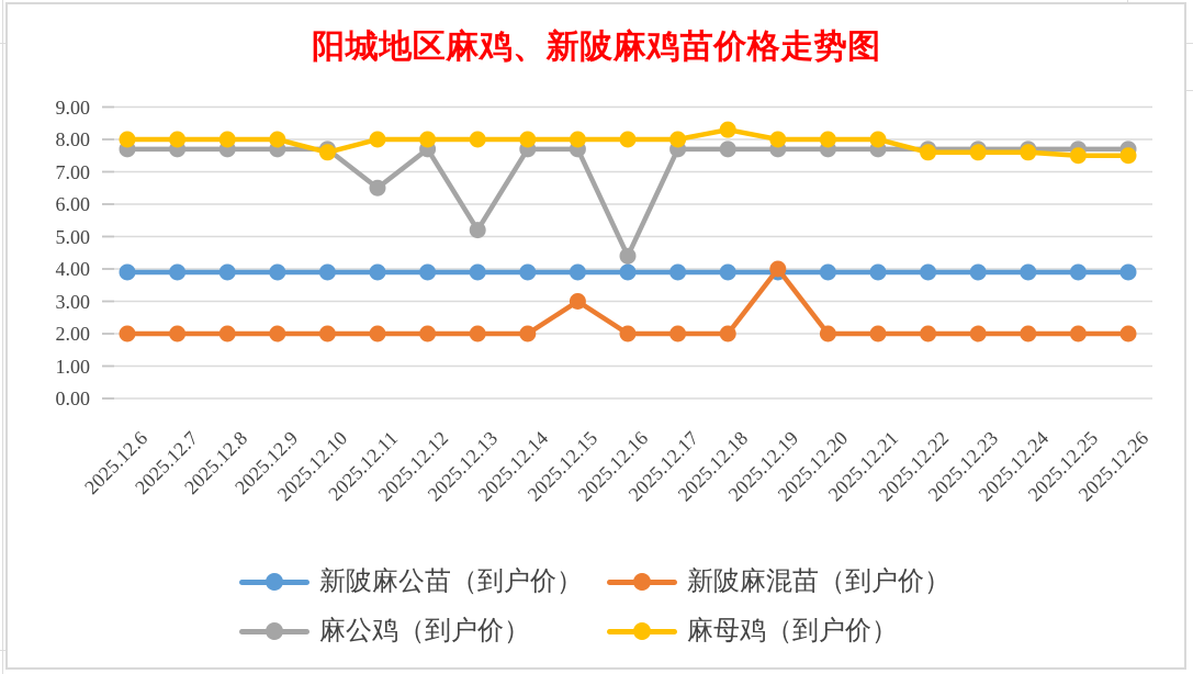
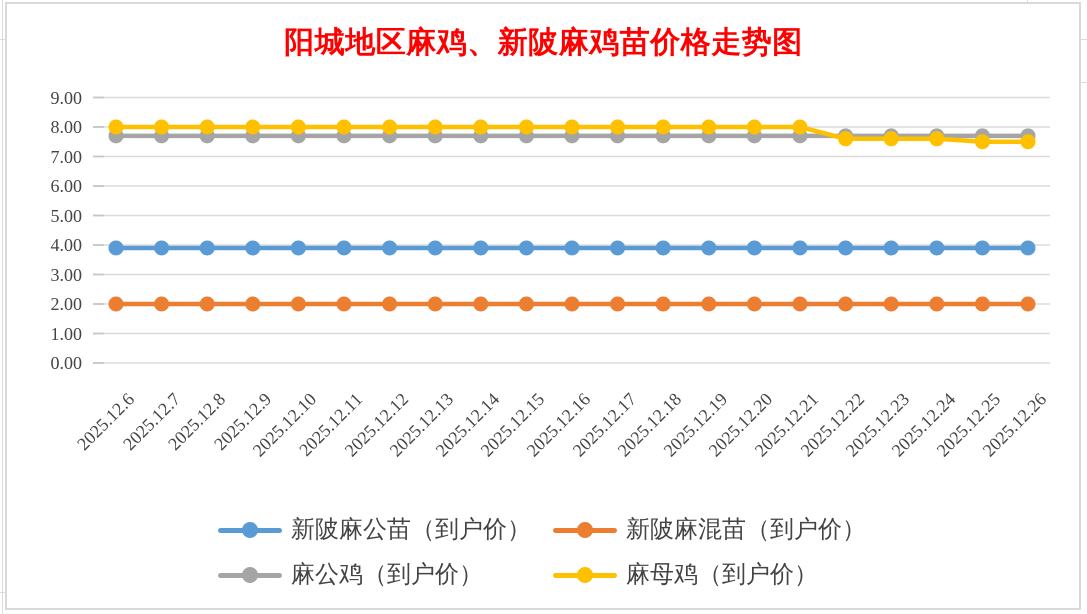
麻母鸡（到户价）/2025.12.10: 7.6 -> 8.0
麻公鸡（到户价）/2025.12.11: 6.5 -> 7.7
麻公鸡（到户价）/2025.12.13: 5.2 -> 7.7
新陂麻混苗（到户价）/2025.12.15: 3 -> 2
麻公鸡（到户价）/2025.12.16: 4.4 -> 7.7
麻母鸡（到户价）/2025.12.18: 8.3 -> 8.0
新陂麻混苗（到户价）/2025.12.19: 4 -> 2
